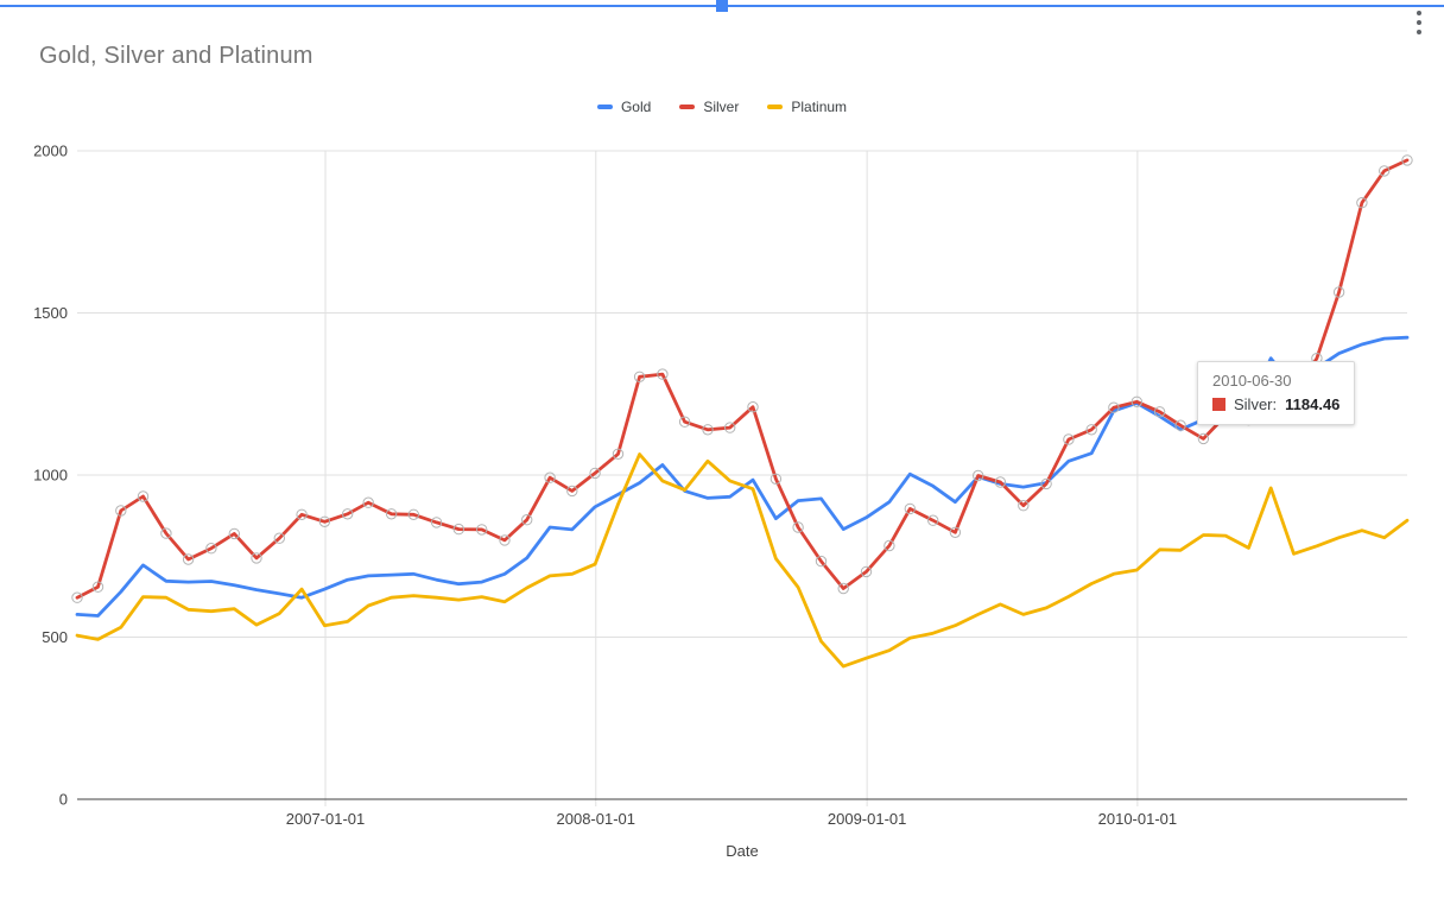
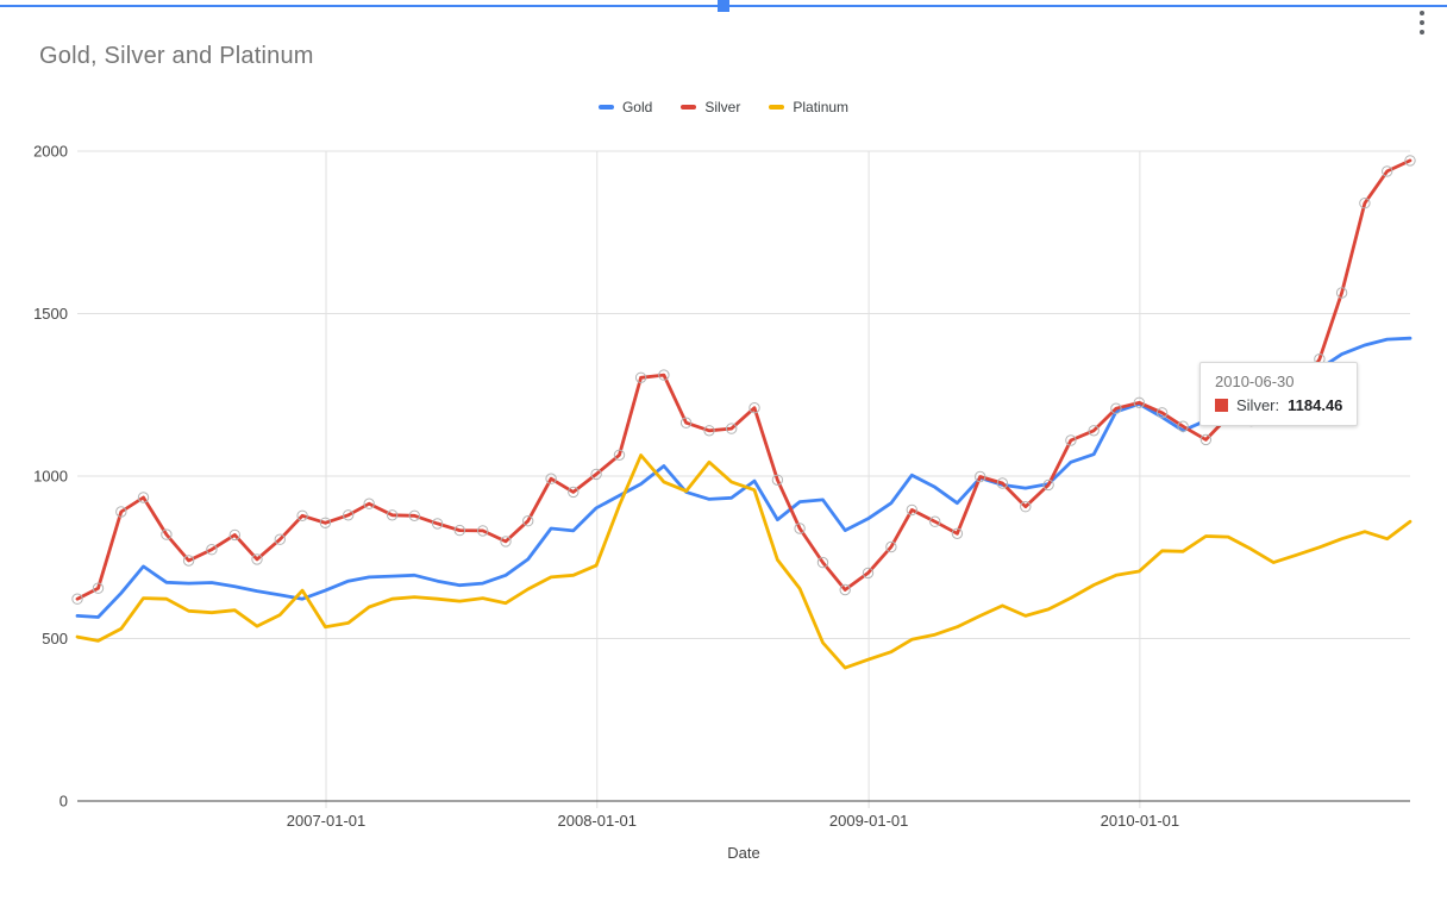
Gold/2010-06-30: 1360 -> 1230
Platinum/2010-06-30: 960 -> 730
